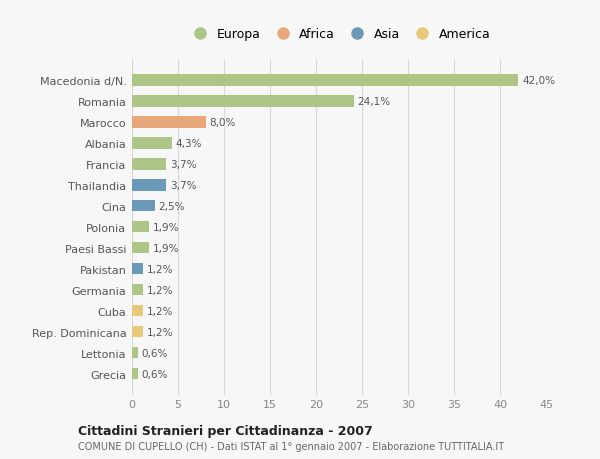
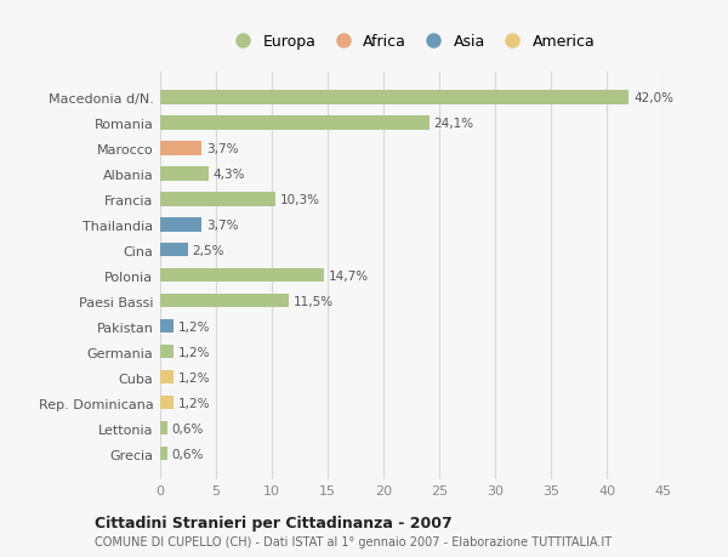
Marocco: 8,0% -> 3,7%
Francia: 3,7% -> 10,3%
Polonia: 1,9% -> 14,7%
Paesi Bassi: 1,9% -> 11,5%
